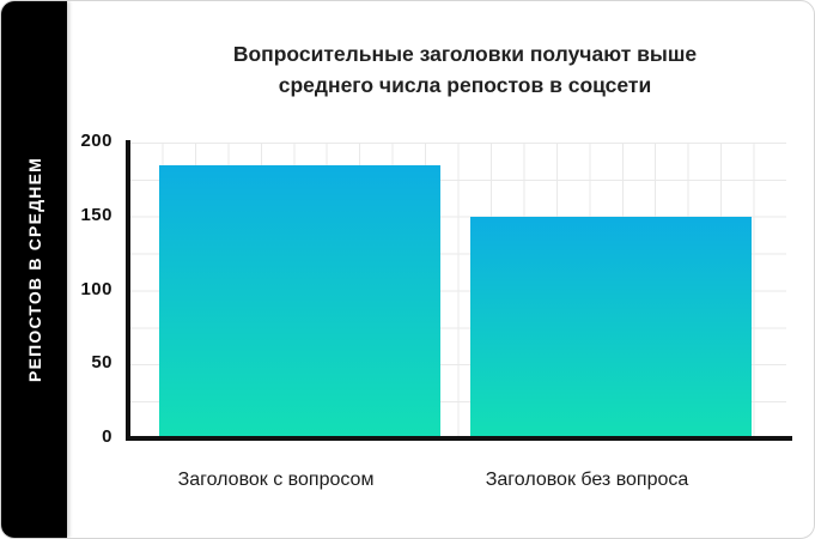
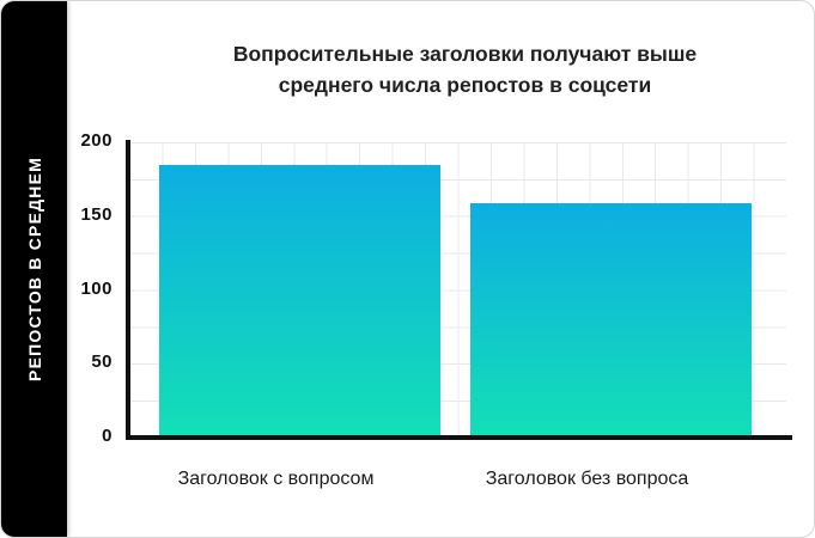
Заголовок без вопроса: 150 -> 159
